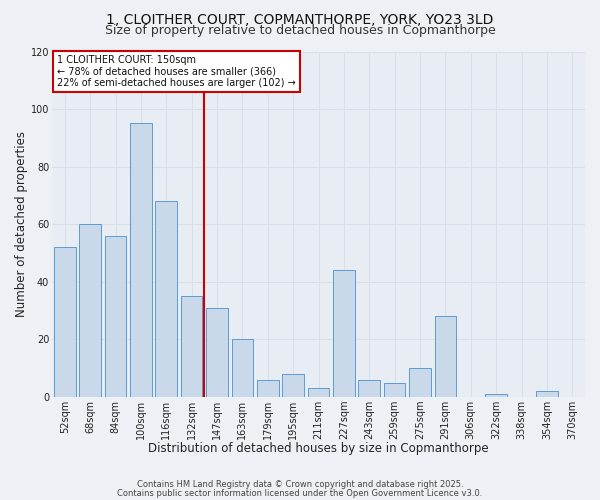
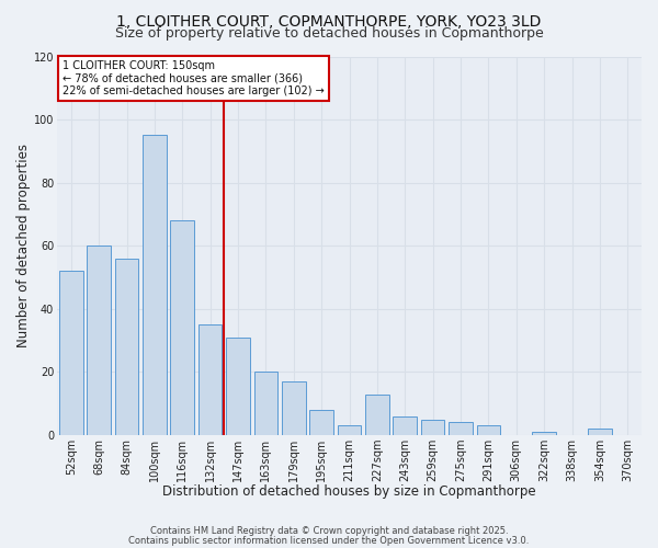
179sqm: 6 -> 17
227sqm: 44 -> 13
275sqm: 10 -> 4
291sqm: 28 -> 3
